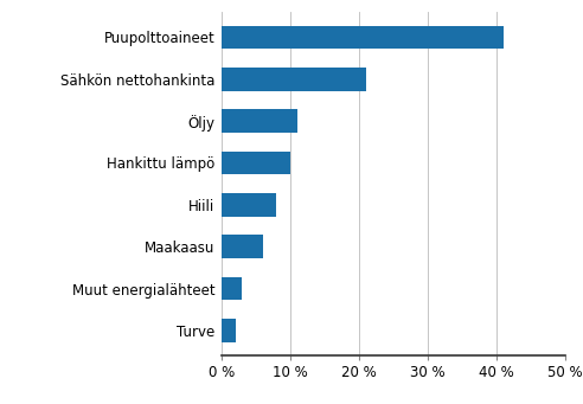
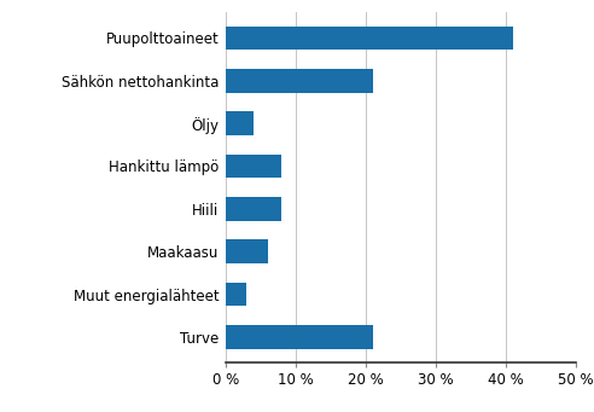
Öljy: 11 % -> 4 %
Hankittu lämpö: 10 % -> 8 %
Turve: 2 % -> 21 %
